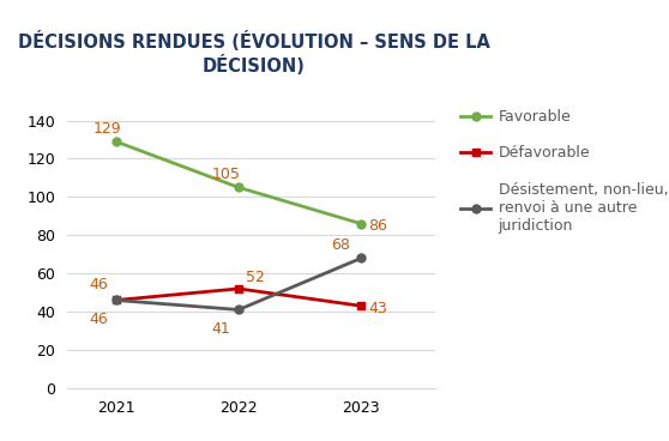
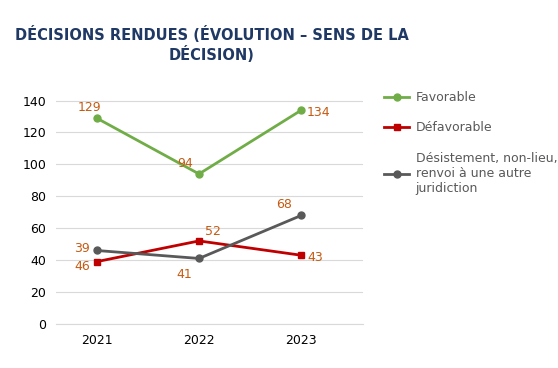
Défavorable/2021: 46 -> 39
Favorable/2022: 105 -> 94
Favorable/2023: 86 -> 134
